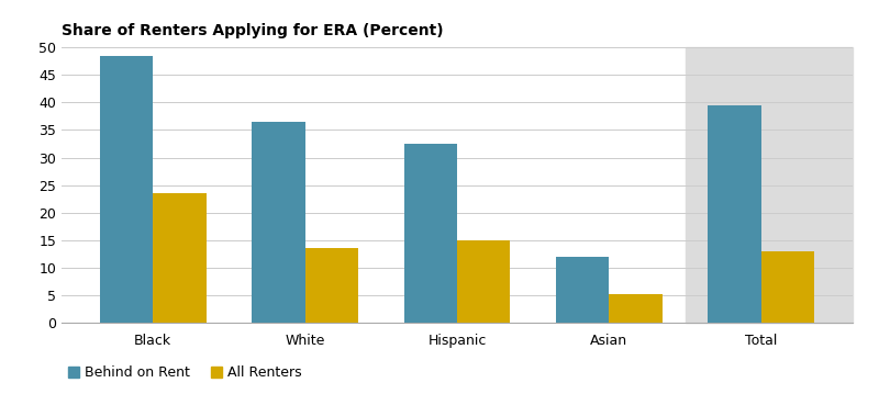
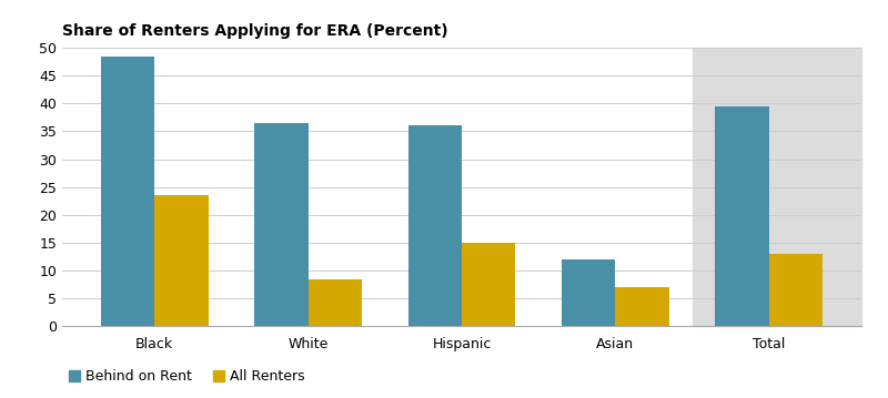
All Renters/White: 13.6 -> 8.5
Behind on Rent/Hispanic: 32.6 -> 36.0
All Renters/Asian: 5.2 -> 7.0
